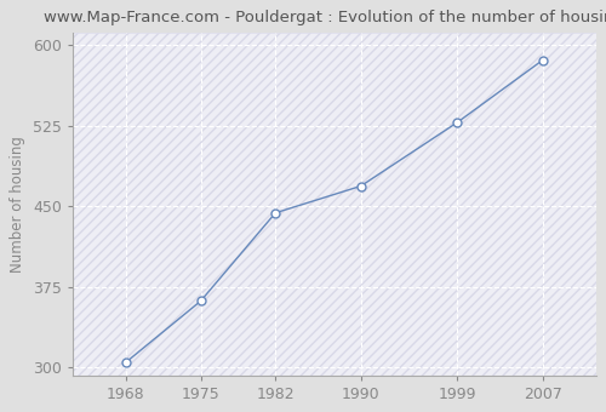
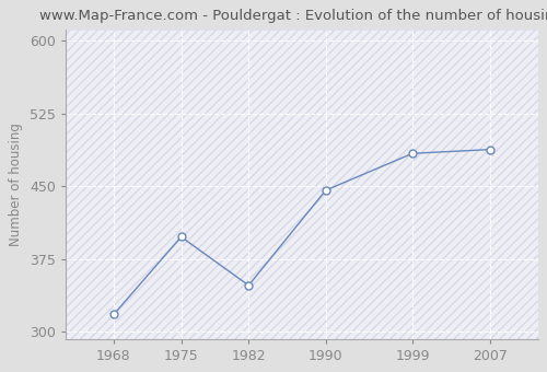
1968: 305 -> 318
1975: 362 -> 398
1982: 444 -> 348
1990: 469 -> 446
1999: 528 -> 484
2007: 586 -> 488
